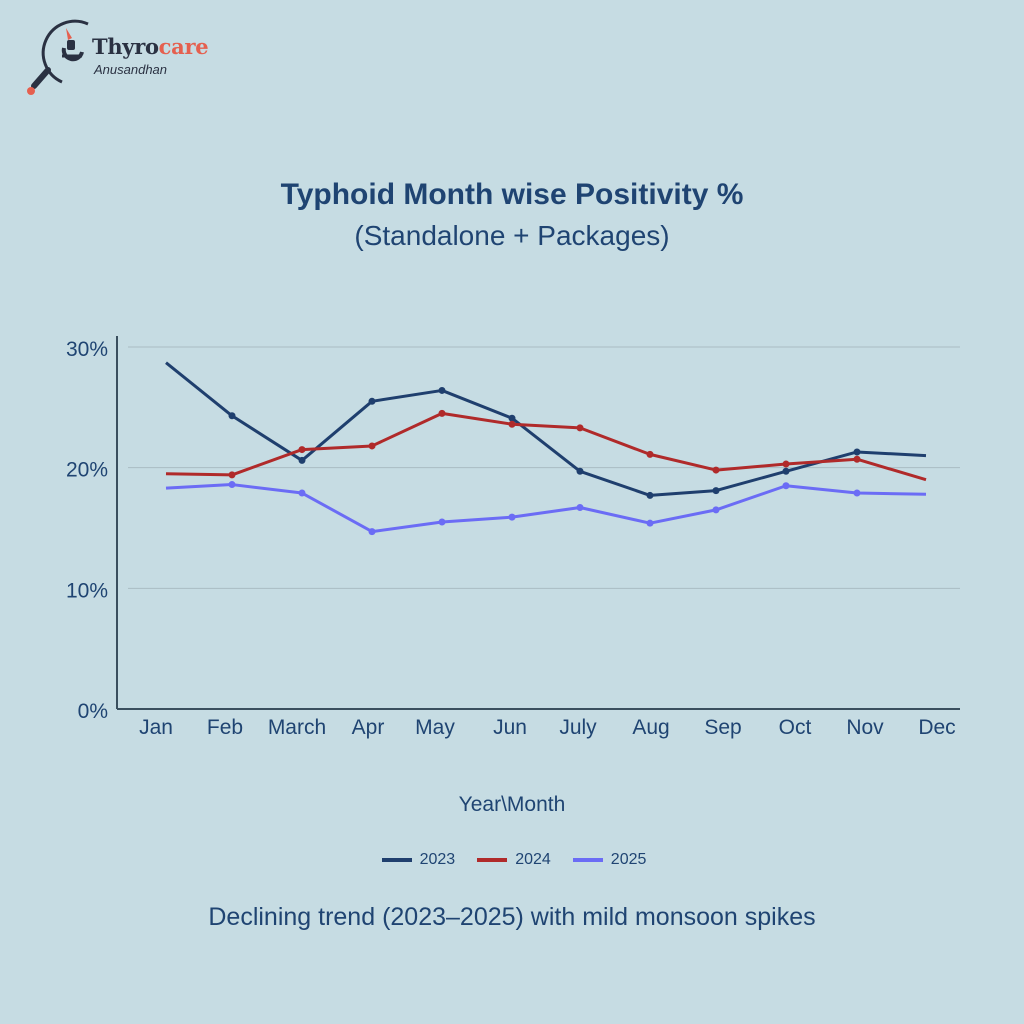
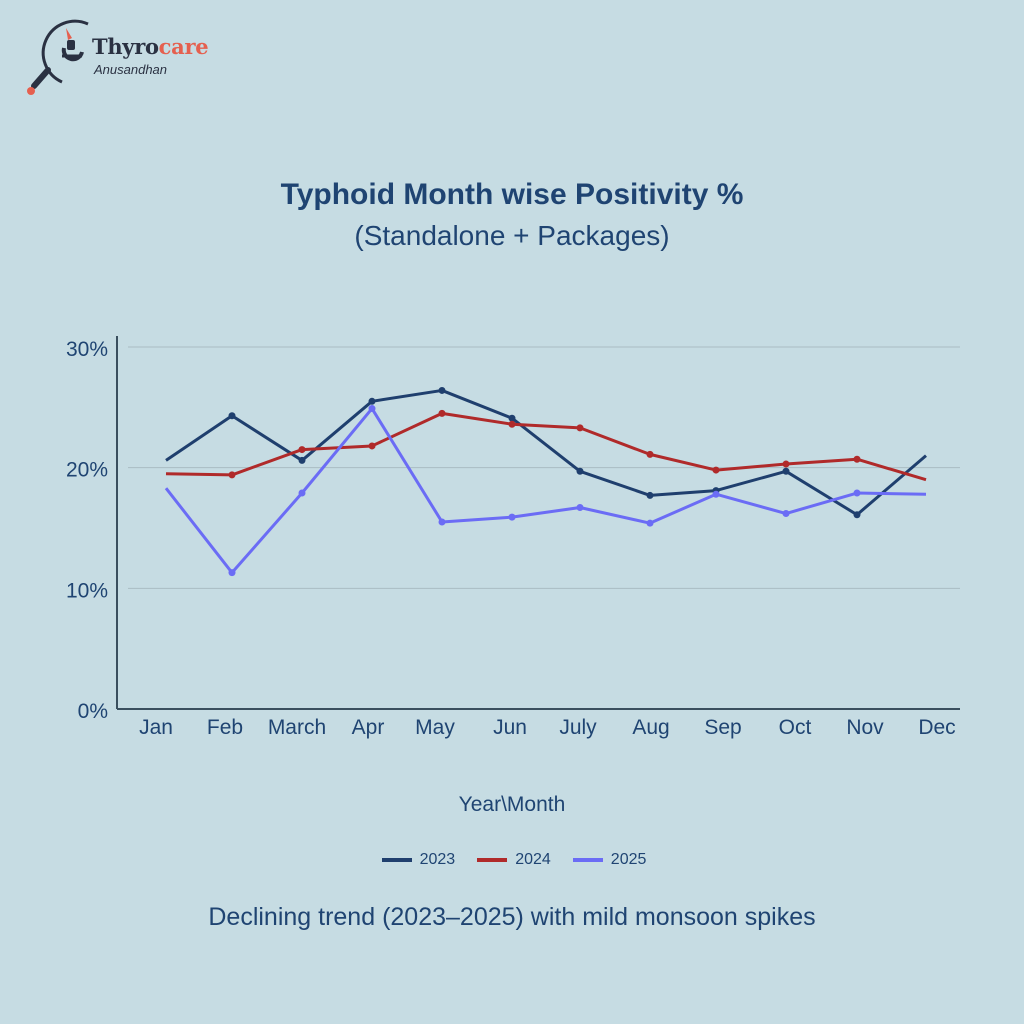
2023/Jan: 28.7% -> 20.6%
2025/Feb: 18.6% -> 11.3%
2025/Apr: 14.7% -> 24.9%
2025/Sep: 16.5% -> 17.8%
2025/Oct: 18.5% -> 16.2%
2023/Nov: 21.3% -> 16.1%
